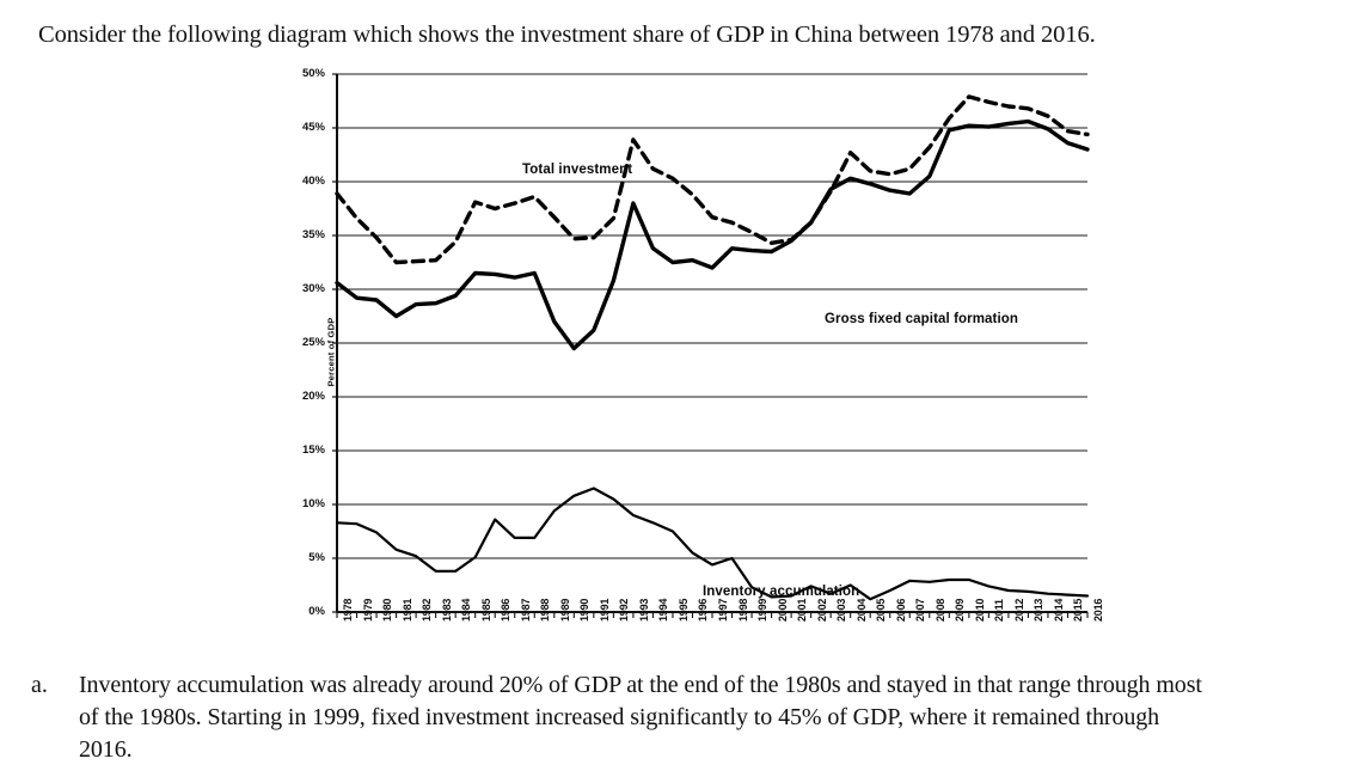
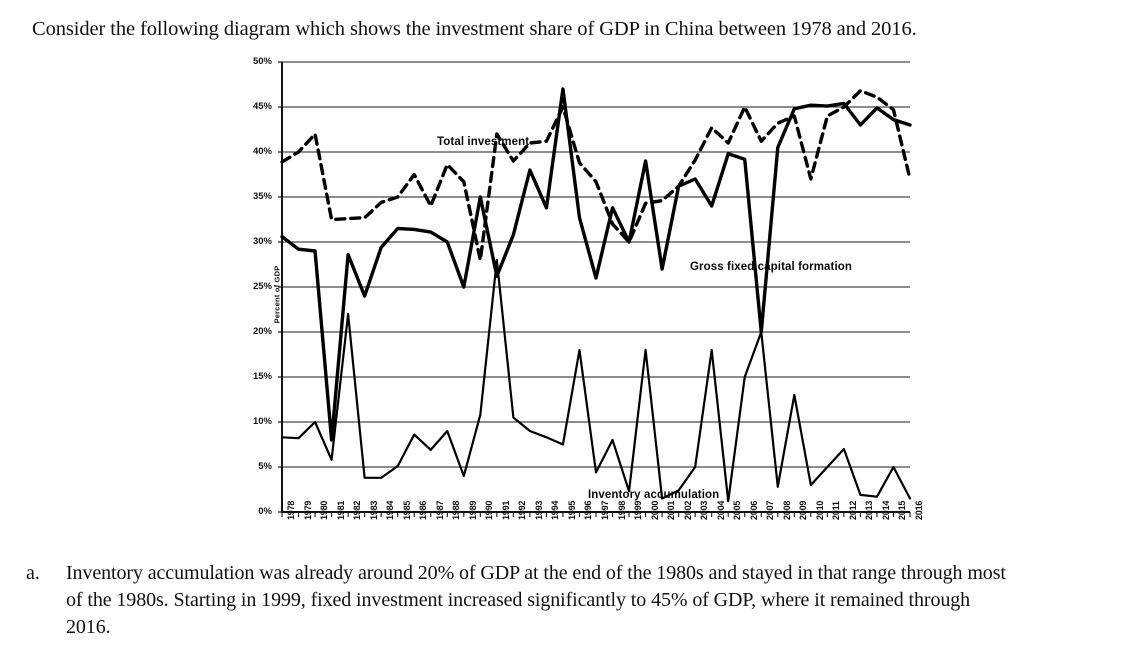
Total investment/1979: 37% -> 40%
Total investment/1980: 35% -> 42%
Inventory accumulation/1980: 7% -> 10%
Gross fixed capital formation/1981: 28% -> 8%
Inventory accumulation/1982: 5% -> 22%
Gross fixed capital formation/1983: 29% -> 24%
Total investment/1985: 38% -> 35%
Total investment/1987: 38% -> 34%
Gross fixed capital formation/1988: 32% -> 30%
Inventory accumulation/1988: 7% -> 9%
Gross fixed capital formation/1989: 27% -> 25%
Inventory accumulation/1989: 9% -> 4%
Total investment/1990: 35% -> 28%
Gross fixed capital formation/1990: 24% -> 35%
Total investment/1991: 35% -> 42%
Inventory accumulation/1991: 12% -> 28%
Total investment/1992: 37% -> 39%
Total investment/1993: 44% -> 41%
Total investment/1995: 40% -> 45%
Gross fixed capital formation/1995: 32% -> 47%
Inventory accumulation/1996: 6% -> 18%
Gross fixed capital formation/1997: 32% -> 26%
Total investment/1998: 36% -> 32%
Inventory accumulation/1998: 5% -> 8%
Total investment/1999: 35% -> 30%
Gross fixed capital formation/1999: 34% -> 30%
Gross fixed capital formation/2000: 34% -> 39%
Inventory accumulation/2000: 1% -> 18%
Gross fixed capital formation/2001: 34% -> 27%
Gross fixed capital formation/2003: 39% -> 37%
Inventory accumulation/2003: 2% -> 5%
Gross fixed capital formation/2004: 40% -> 34%
Inventory accumulation/2004: 2% -> 18%
Total investment/2006: 41% -> 45%
Inventory accumulation/2006: 2% -> 15%
Gross fixed capital formation/2007: 39% -> 20%
Inventory accumulation/2007: 3% -> 20%
Total investment/2009: 46% -> 44%
Inventory accumulation/2009: 3% -> 13%
Total investment/2010: 48% -> 37%
Total investment/2011: 47% -> 44%
Inventory accumulation/2011: 2% -> 5%
Total investment/2012: 47% -> 45%
Inventory accumulation/2012: 2% -> 7%
Gross fixed capital formation/2013: 46% -> 43%
Inventory accumulation/2015: 2% -> 5%
Total investment/2016: 44% -> 37%
